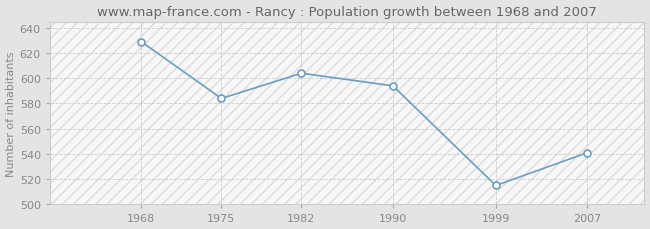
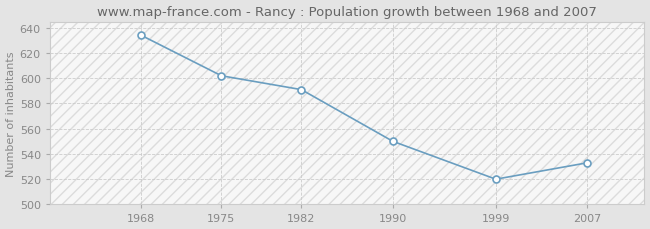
1968: 629 -> 634
1975: 584 -> 602
1982: 604 -> 591
1990: 594 -> 550
1999: 515 -> 520
2007: 541 -> 533
